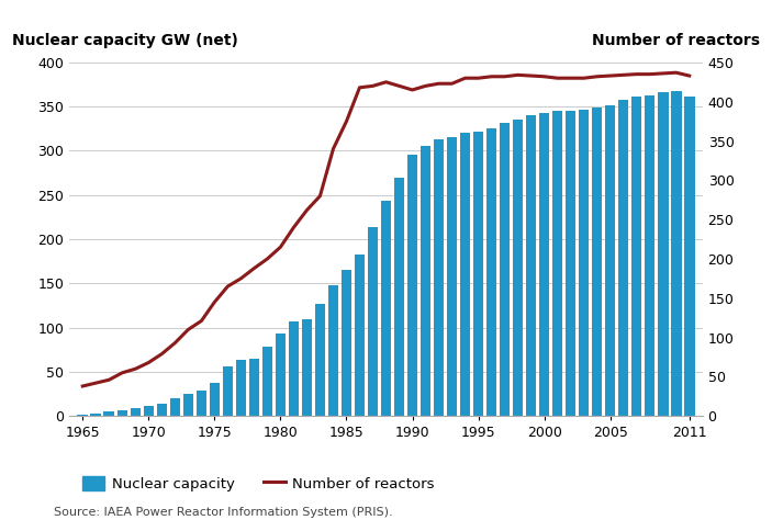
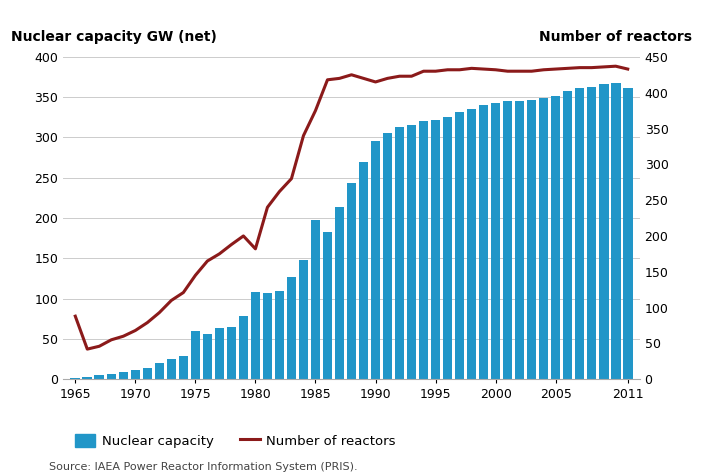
Number of reactors/1965: 38 -> 88
Nuclear capacity/1975: 38 -> 60
Nuclear capacity/1980: 93 -> 108
Number of reactors/1980: 215 -> 182
Nuclear capacity/1985: 165 -> 198
